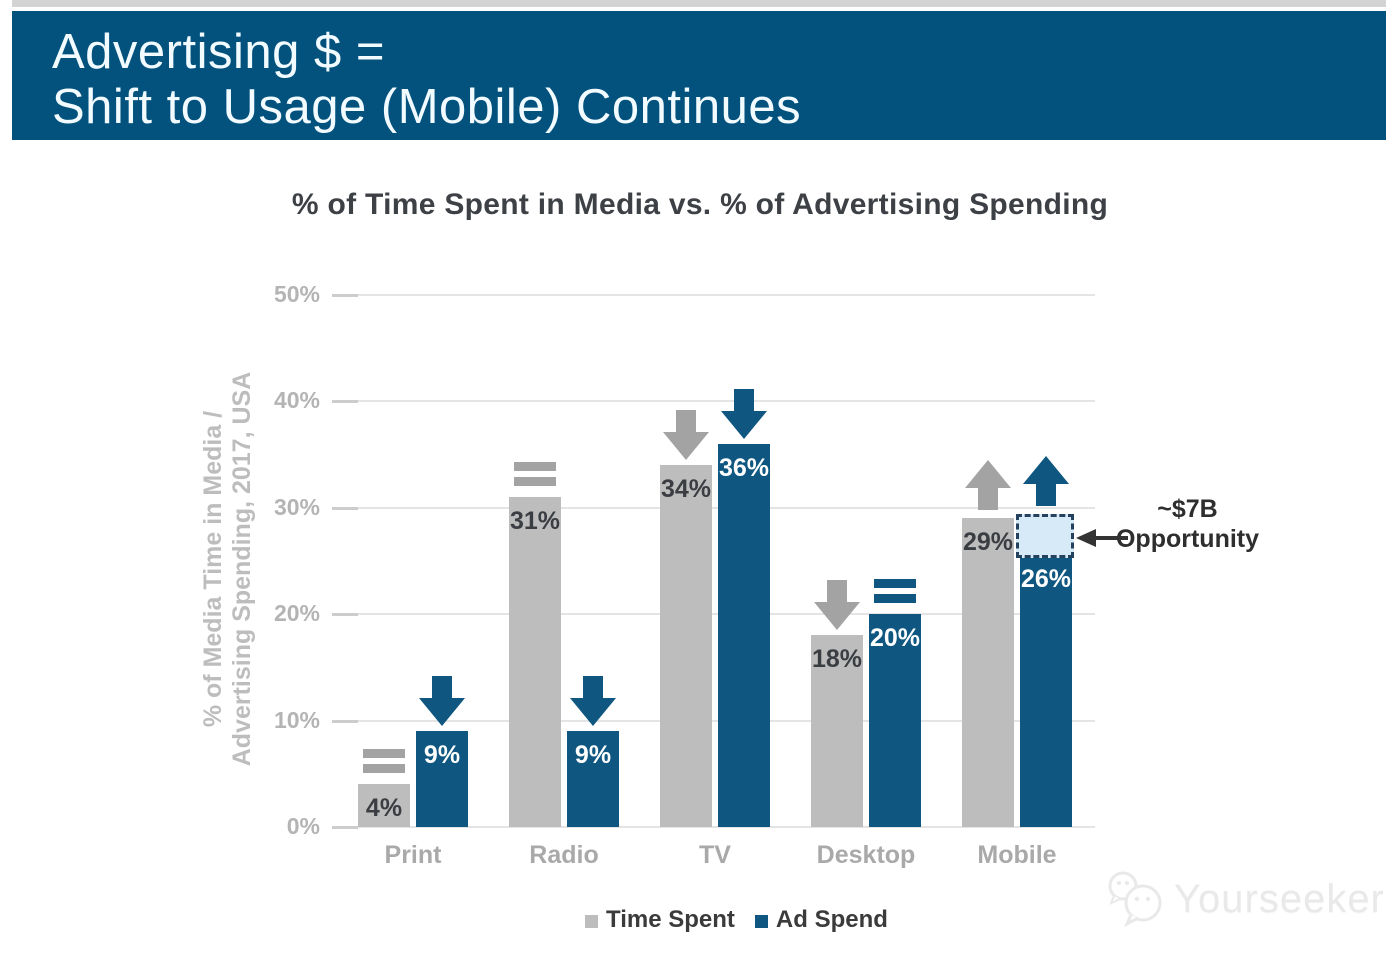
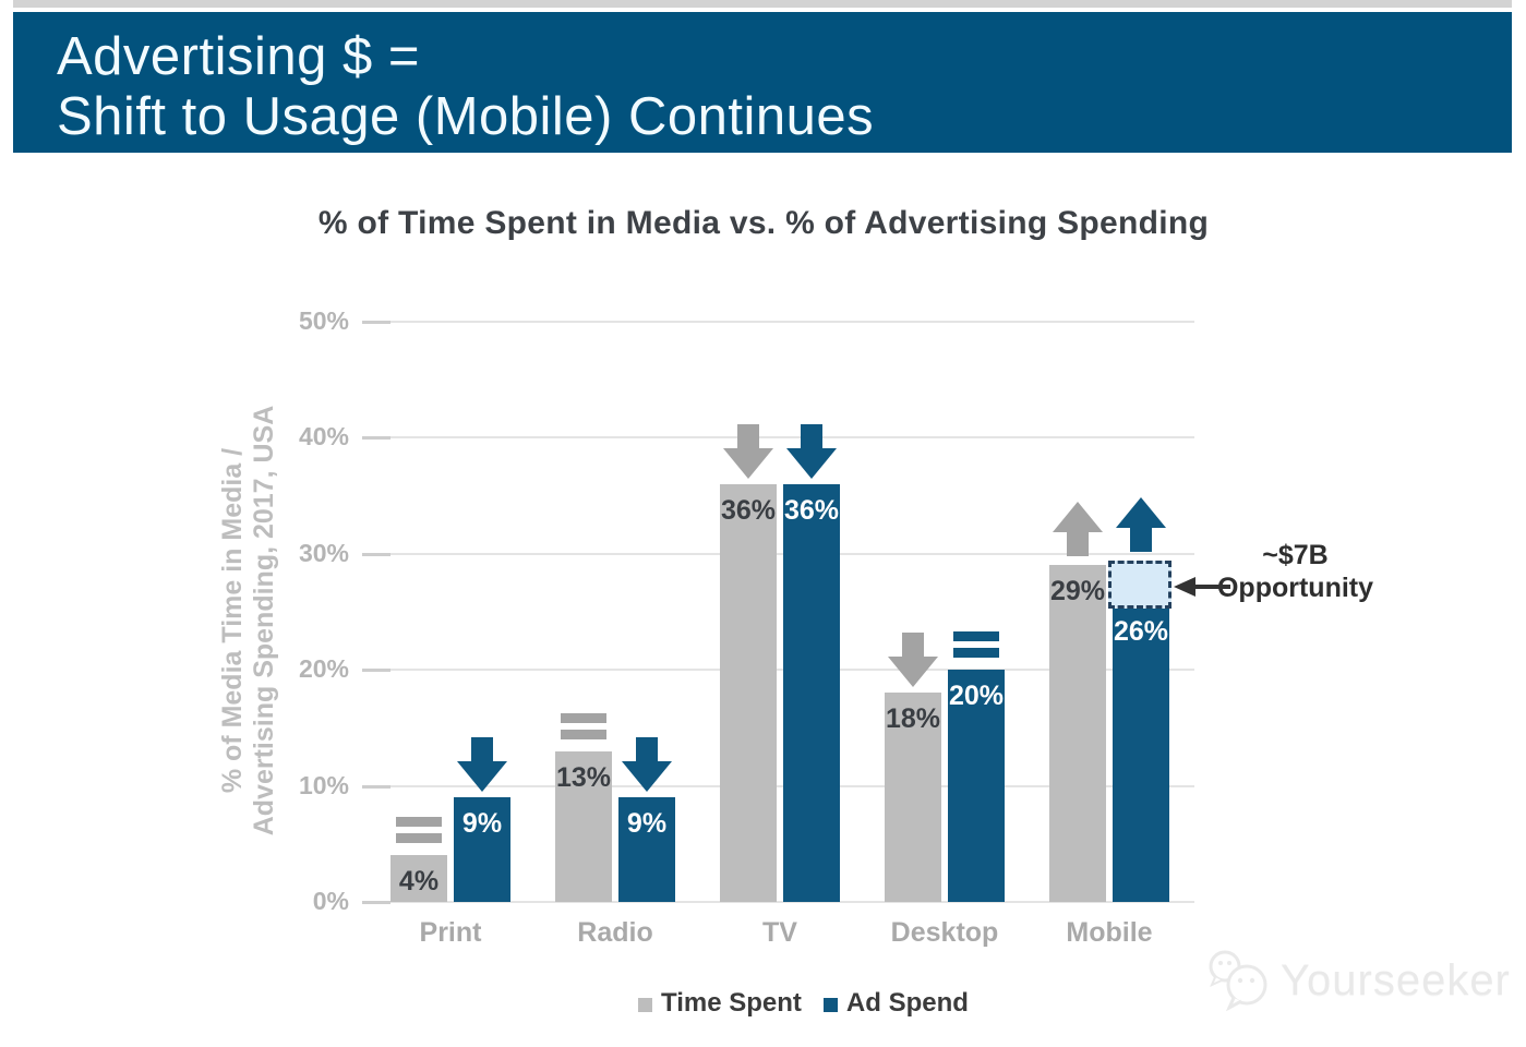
Time Spent/Radio: 31% -> 13%
Time Spent/TV: 34% -> 36%
